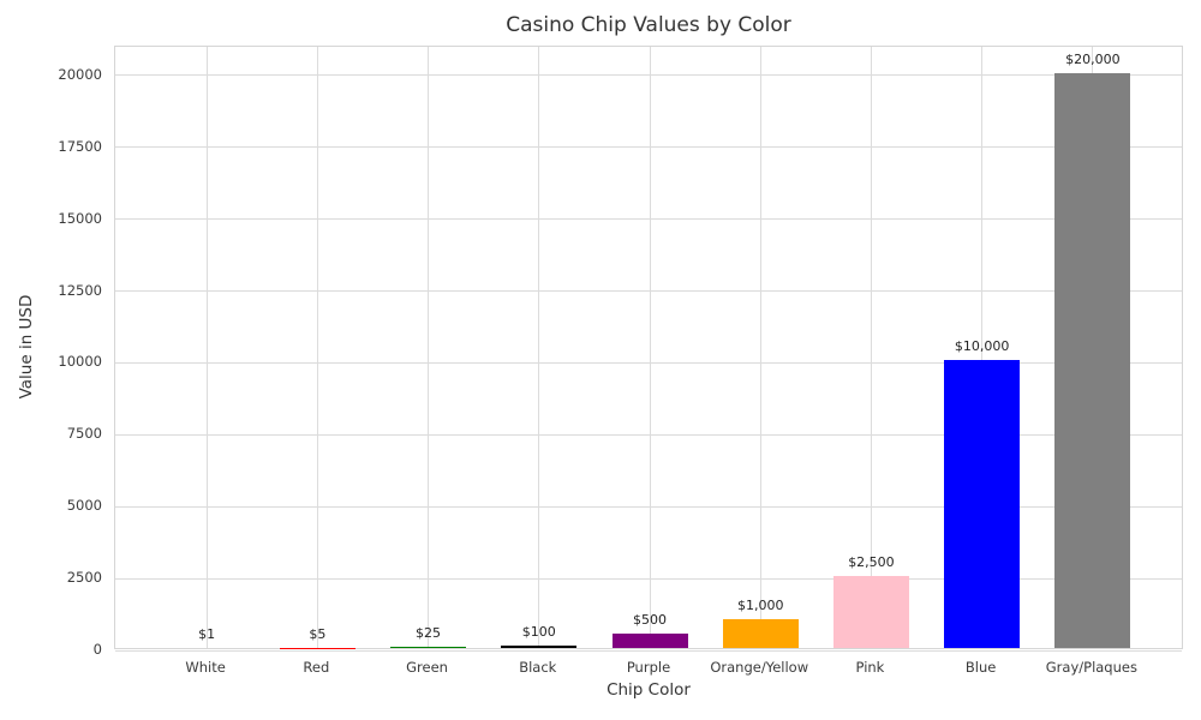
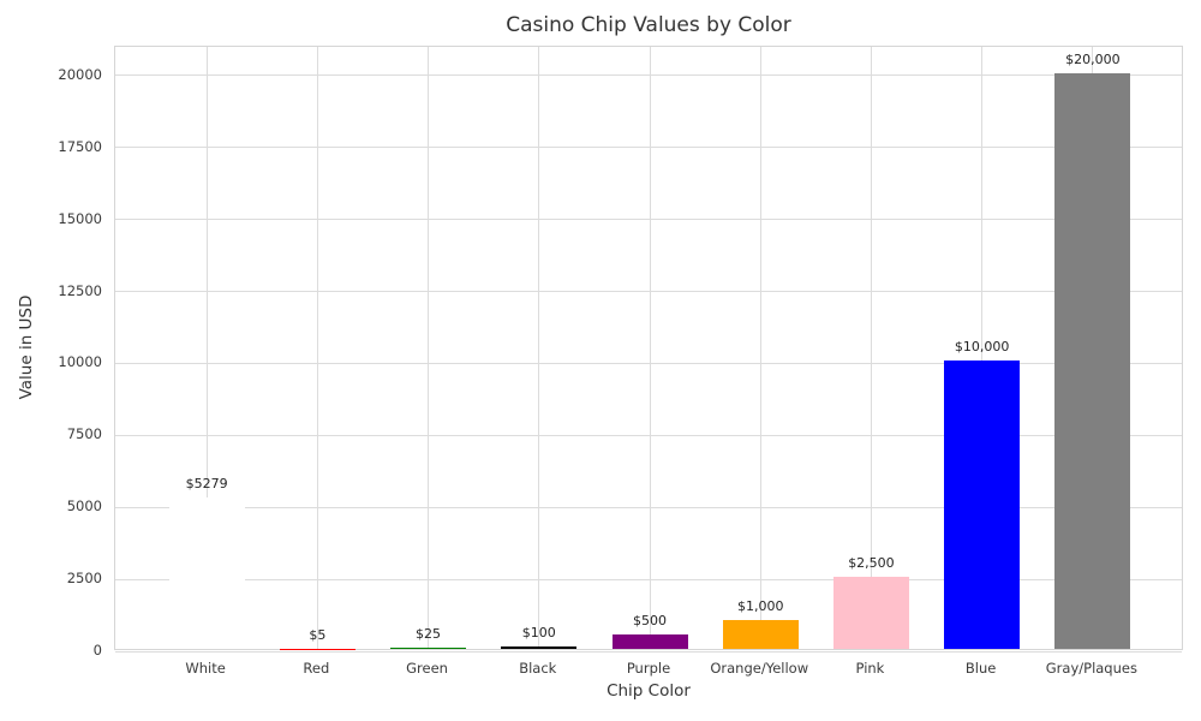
White: $1 -> $5279
